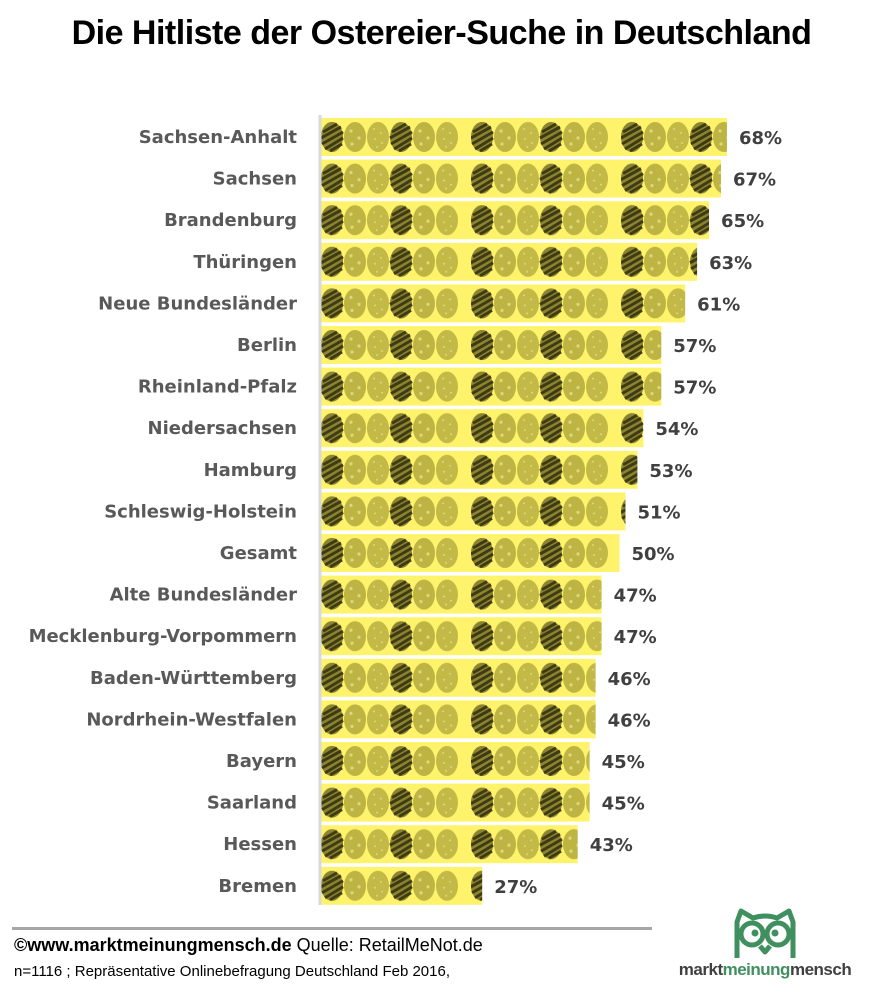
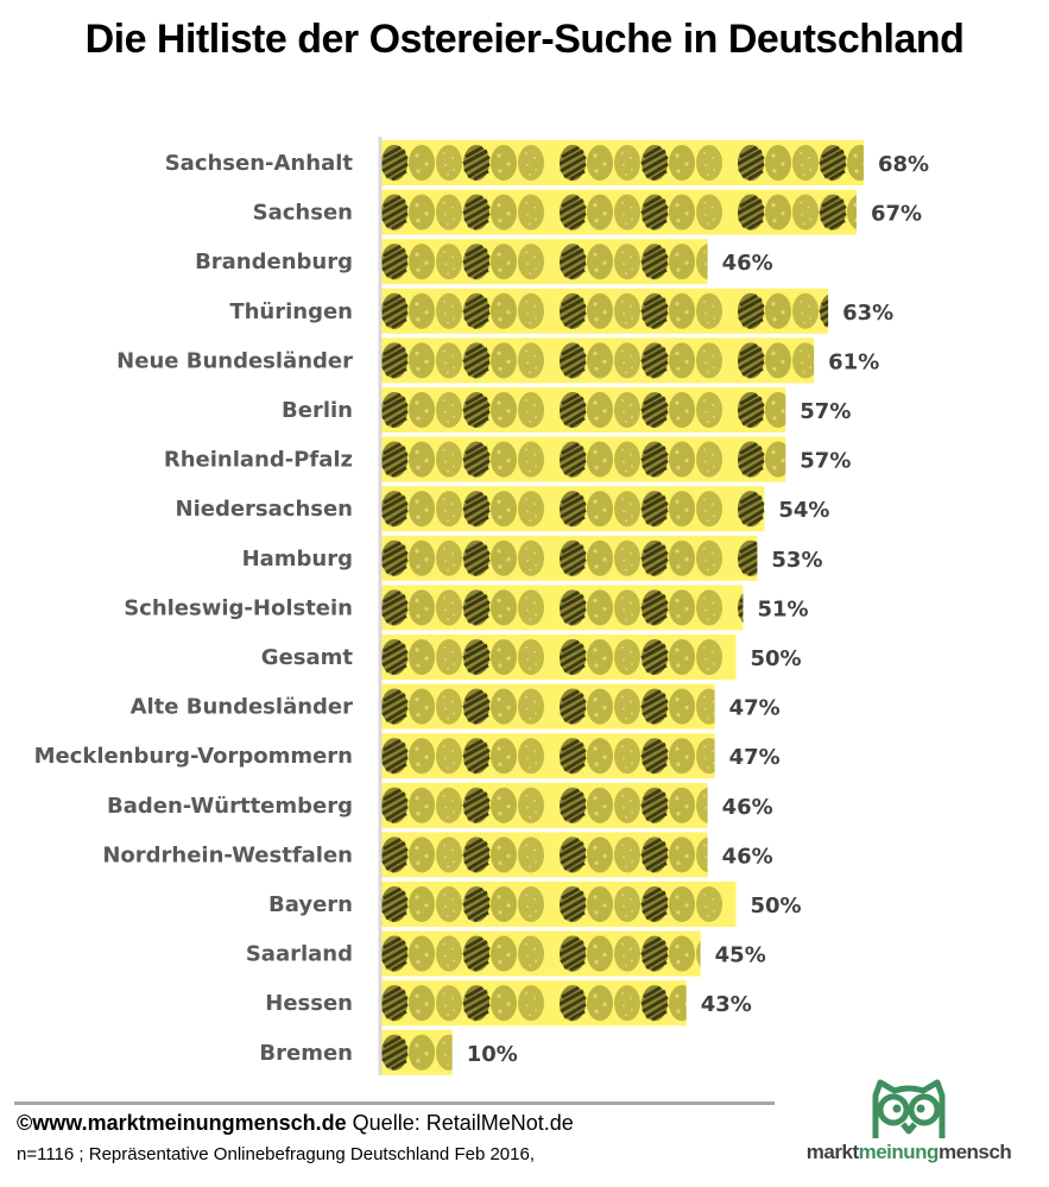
Brandenburg: 65% -> 46%
Bayern: 45% -> 50%
Bremen: 27% -> 10%
